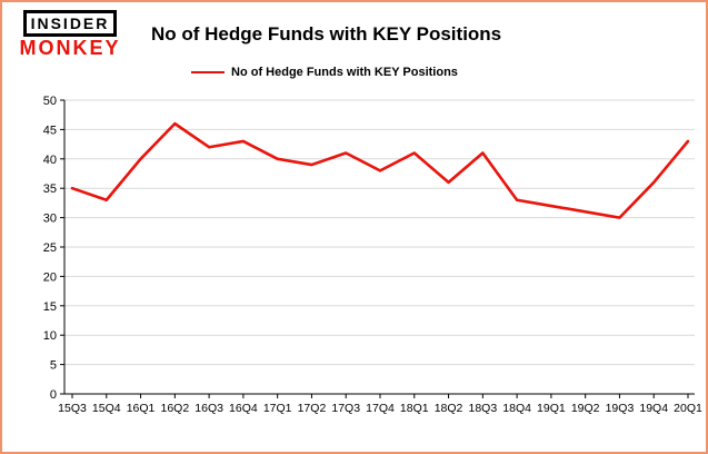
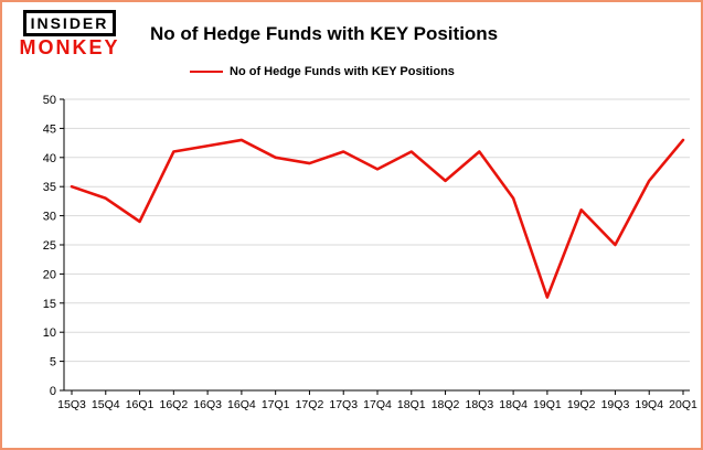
16Q1: 40 -> 29
16Q2: 46 -> 41
19Q1: 32 -> 16
19Q3: 30 -> 25
